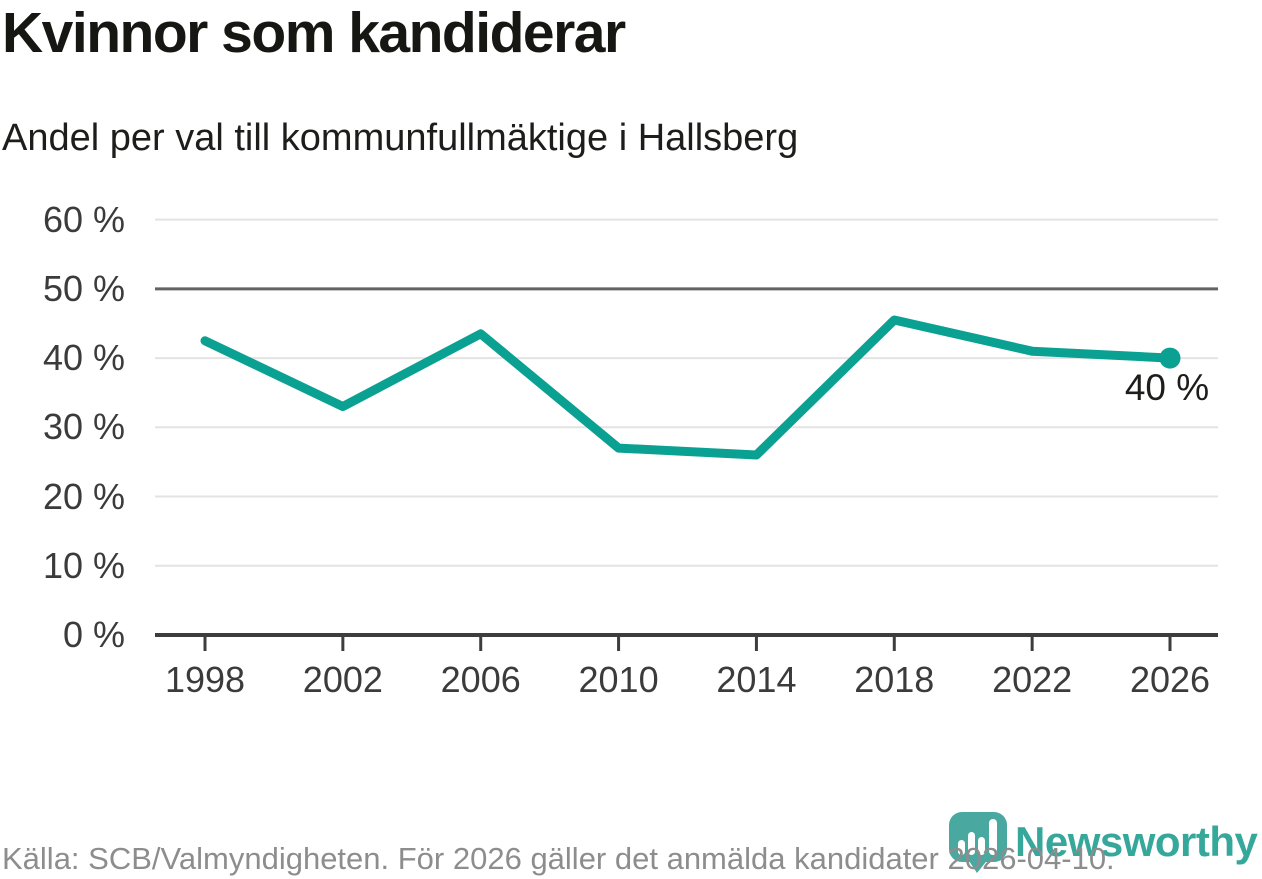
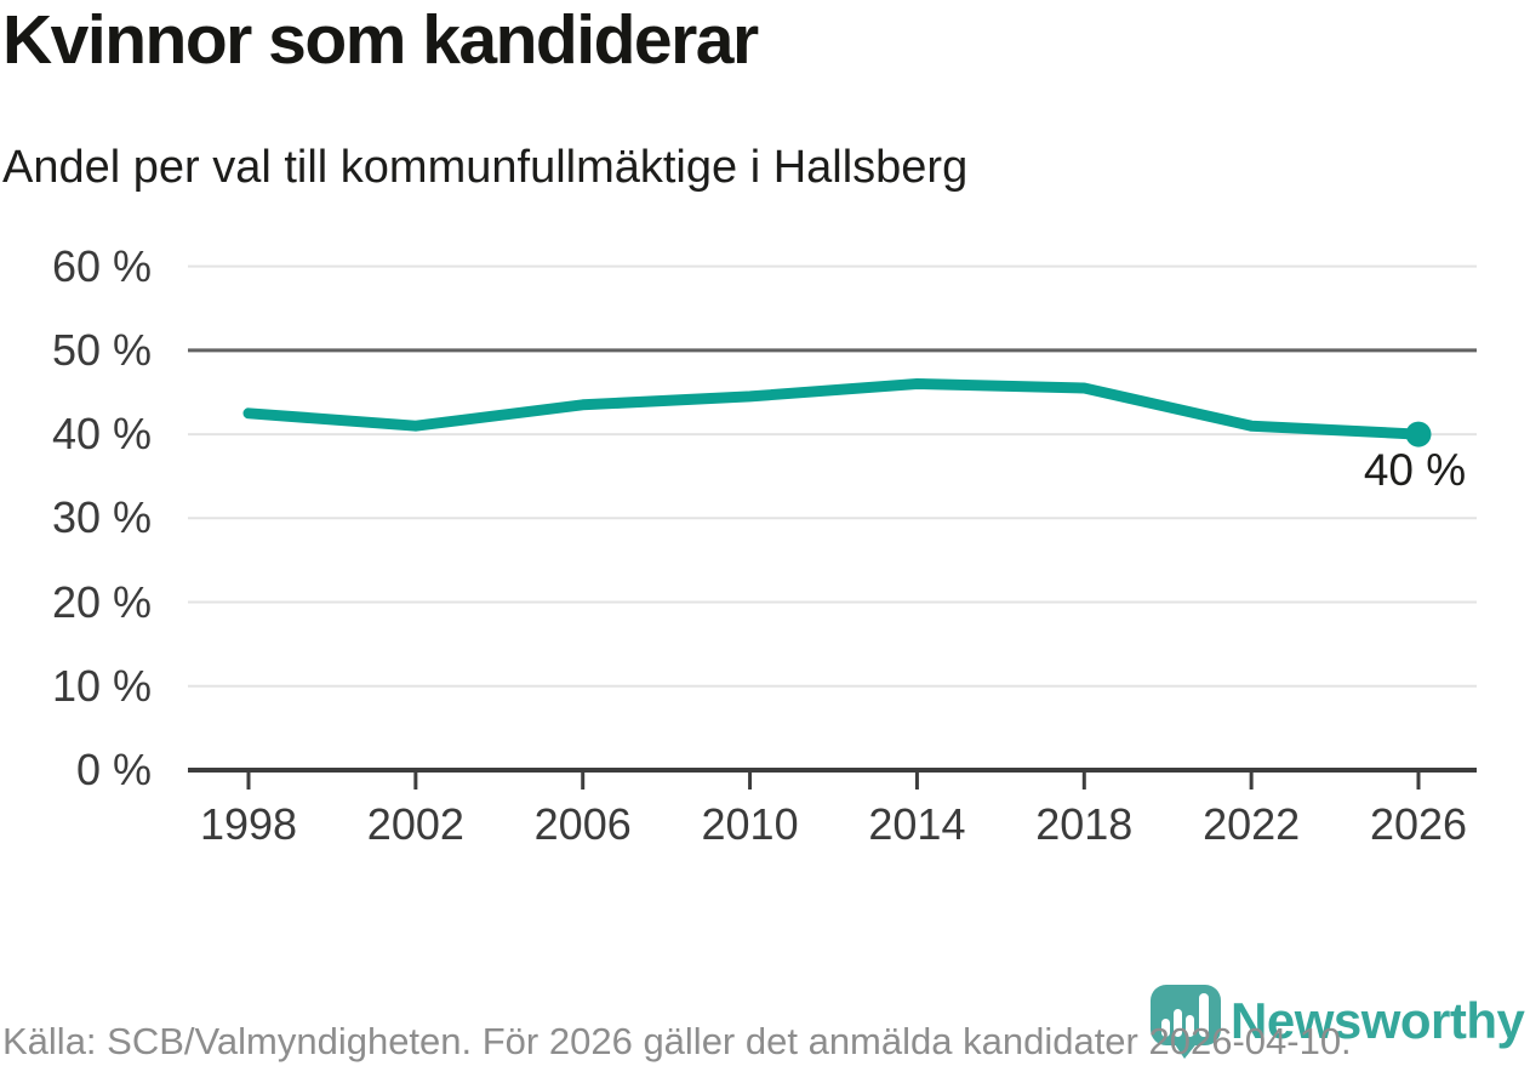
2002: 33% -> 41%
2010: 27% -> 44%
2014: 26% -> 46%
